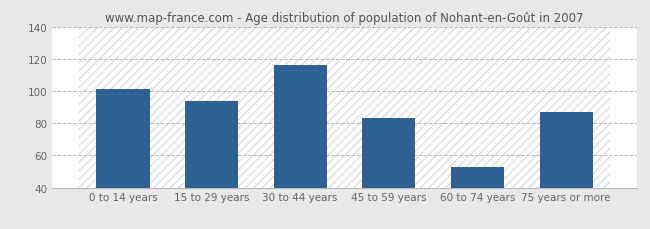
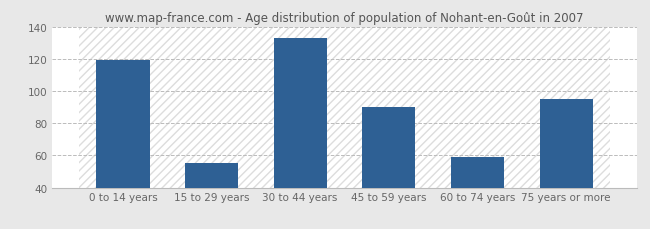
0 to 14 years: 101 -> 119
15 to 29 years: 94 -> 55
30 to 44 years: 116 -> 133
45 to 59 years: 83 -> 90
60 to 74 years: 53 -> 59
75 years or more: 87 -> 95
